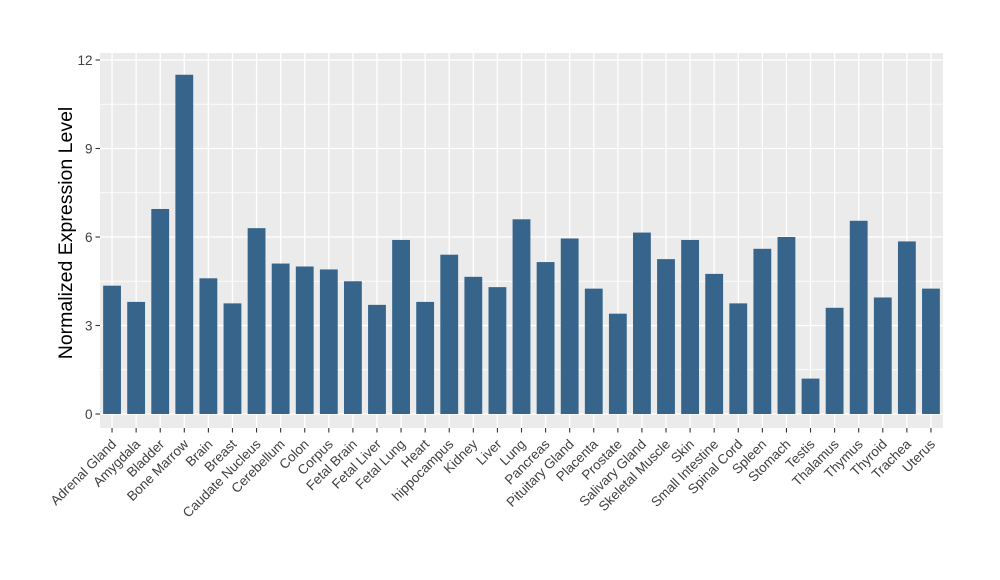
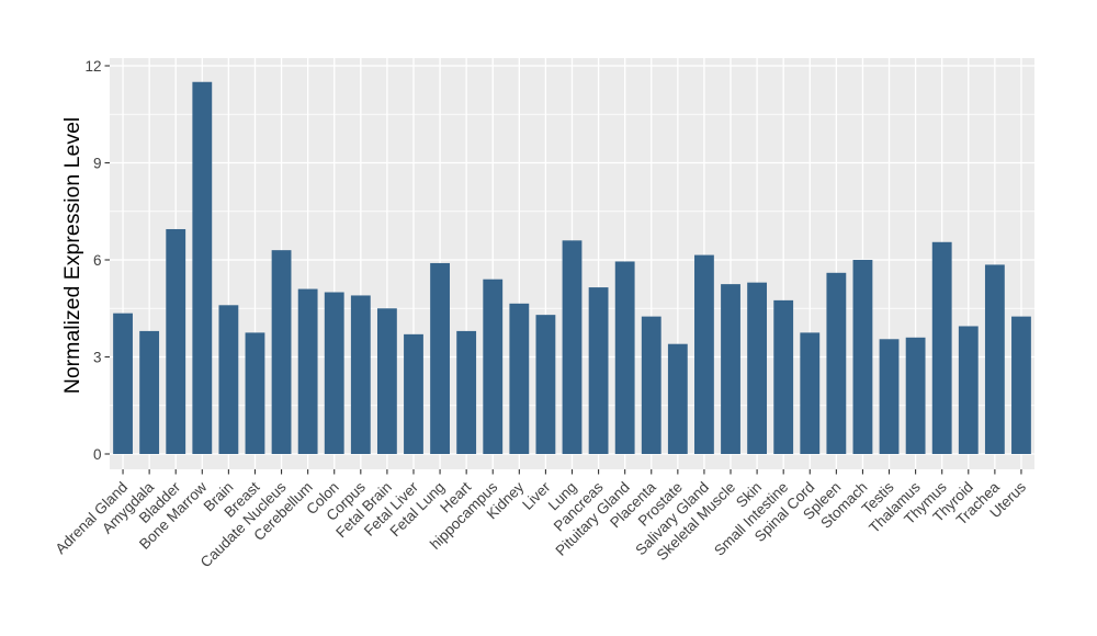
Skin: 5.9 -> 5.3
Testis: 1.2 -> 3.5
